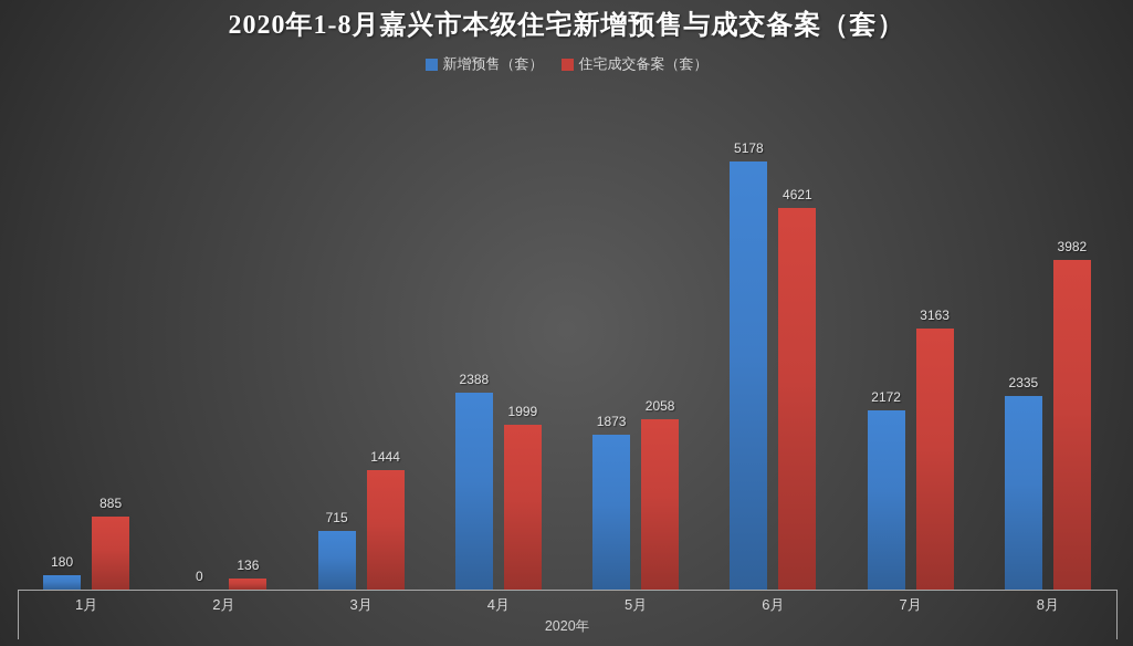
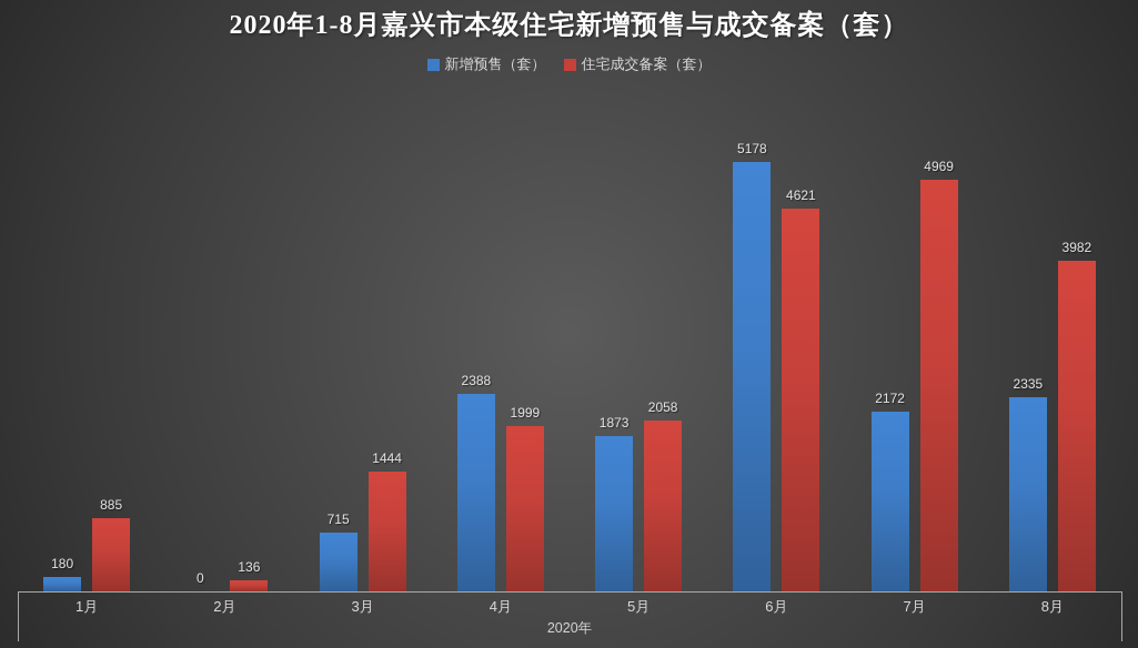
住宅成交备案（套）/7月: 3163 -> 4969
